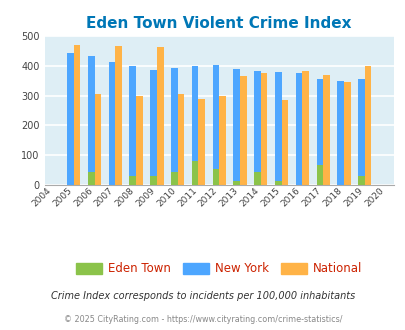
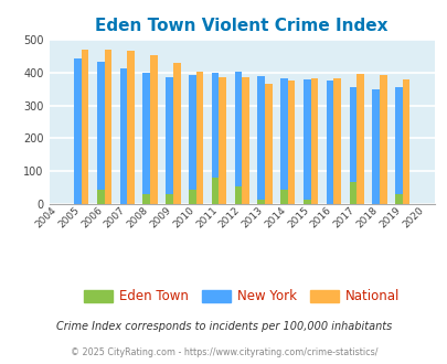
National/2006: 305 -> 472
National/2008: 300 -> 455
National/2009: 465 -> 430
National/2010: 305 -> 404
National/2011: 290 -> 387
National/2012: 300 -> 387
National/2015: 285 -> 383
National/2017: 370 -> 395
National/2018: 345 -> 393
National/2019: 400 -> 379
